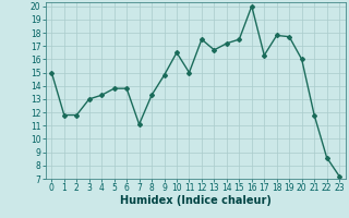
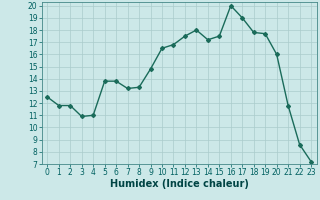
0: 15.0 -> 12.5
3: 13.0 -> 10.9
4: 13.3 -> 11.0
7: 11.1 -> 13.2
11: 15.0 -> 16.8
13: 16.7 -> 18.0
17: 16.3 -> 19.0
